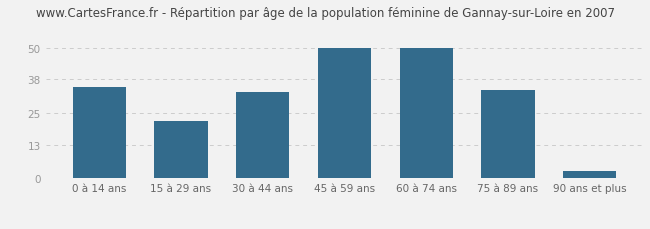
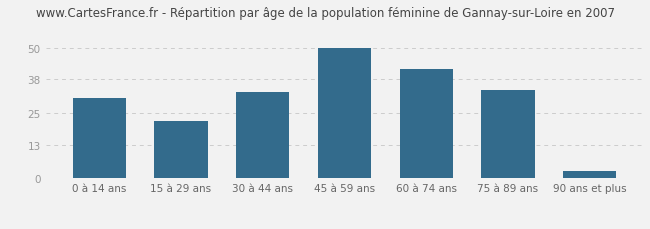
0 à 14 ans: 35 -> 31
60 à 74 ans: 50 -> 42
